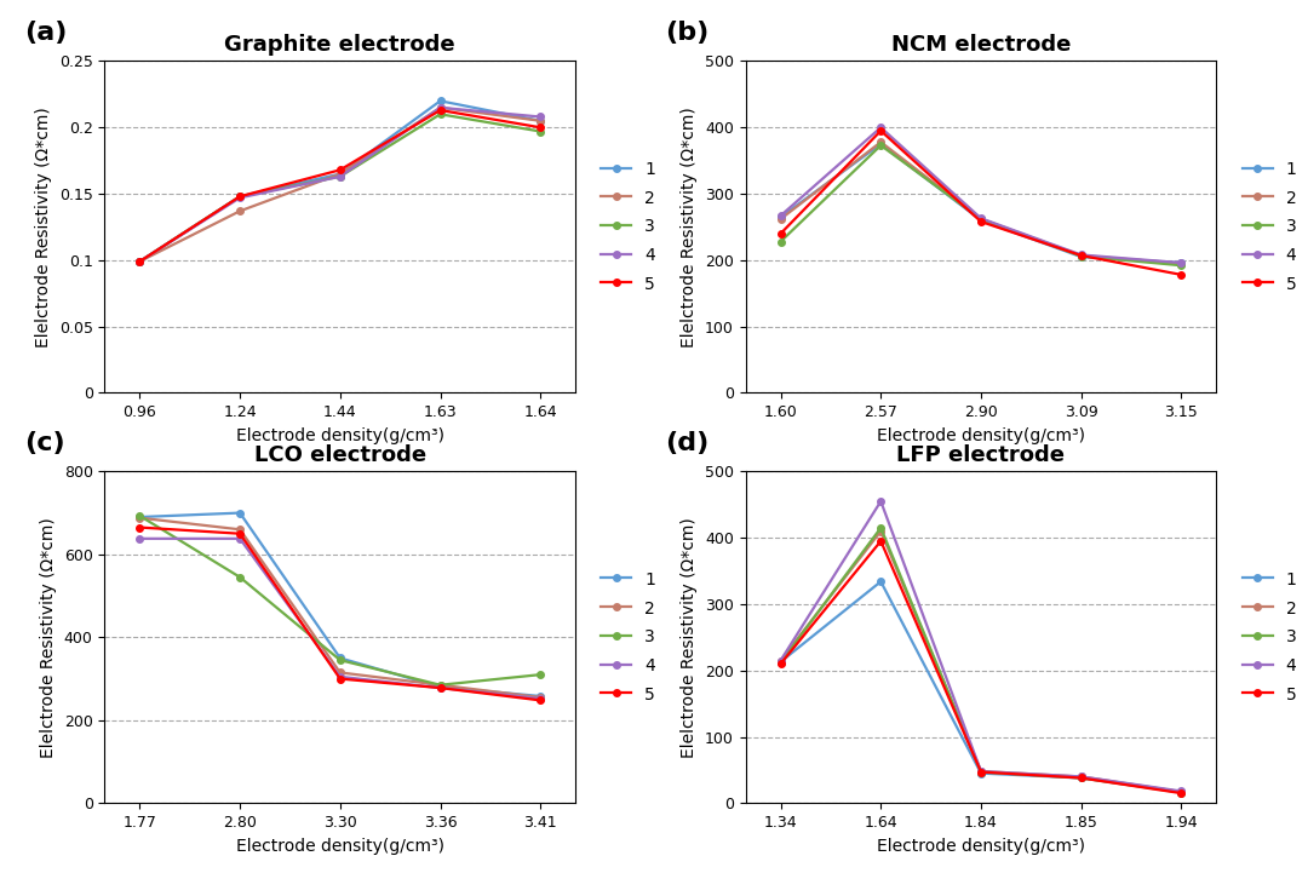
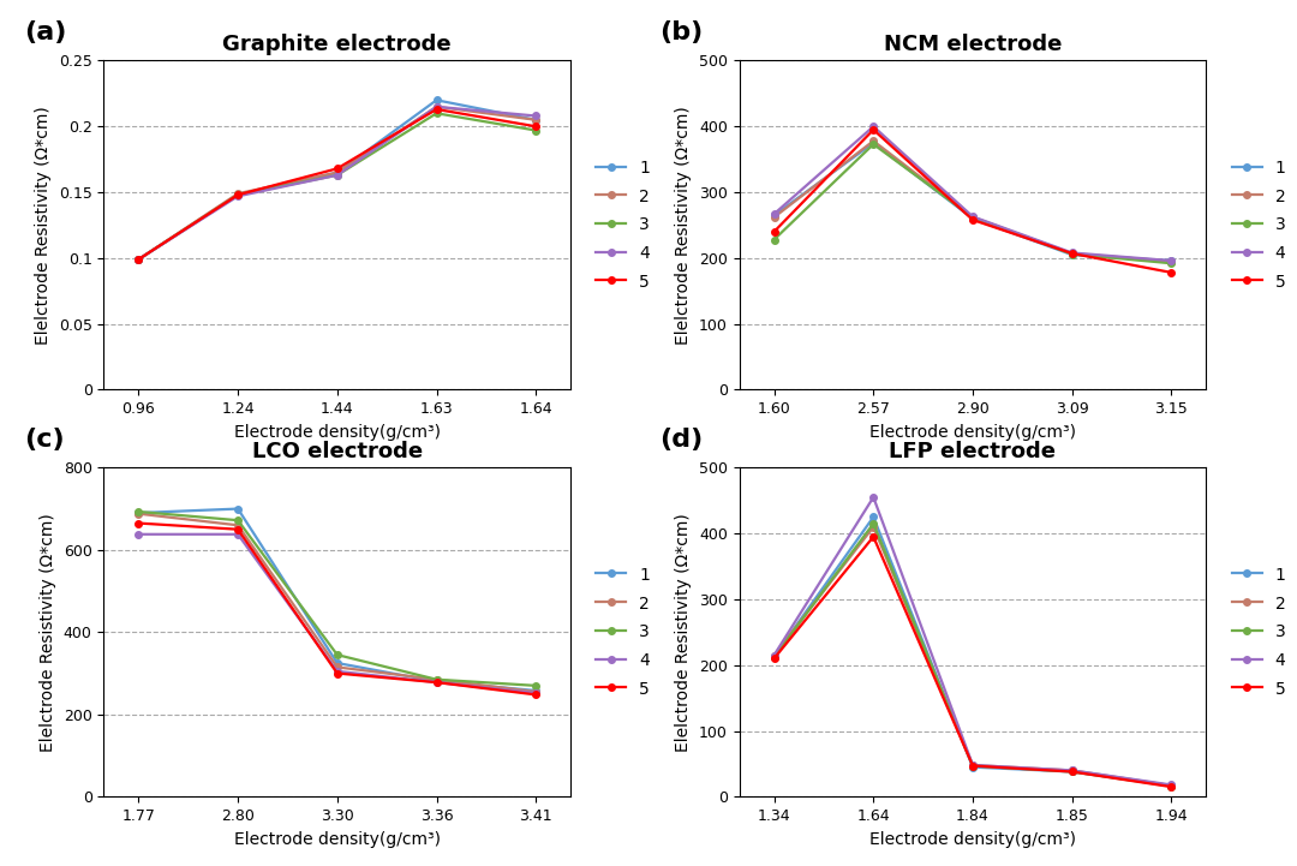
Graphite electrode/2/1.24: 0.137 -> 0.149
LCO electrode/3/2.80: 545 -> 672
LCO electrode/1/3.30: 350 -> 325
LCO electrode/3/3.41: 310 -> 270
LFP electrode/1/1.64: 334 -> 425
